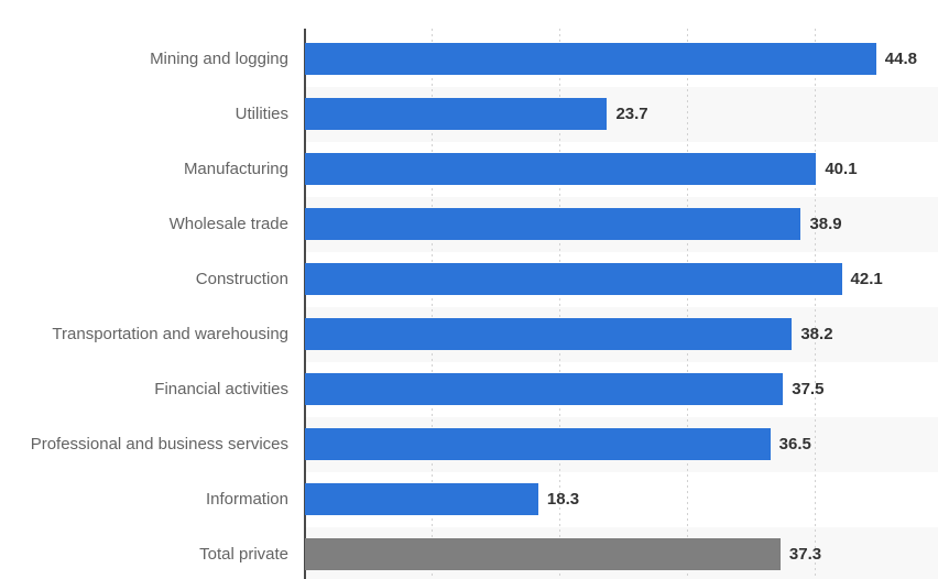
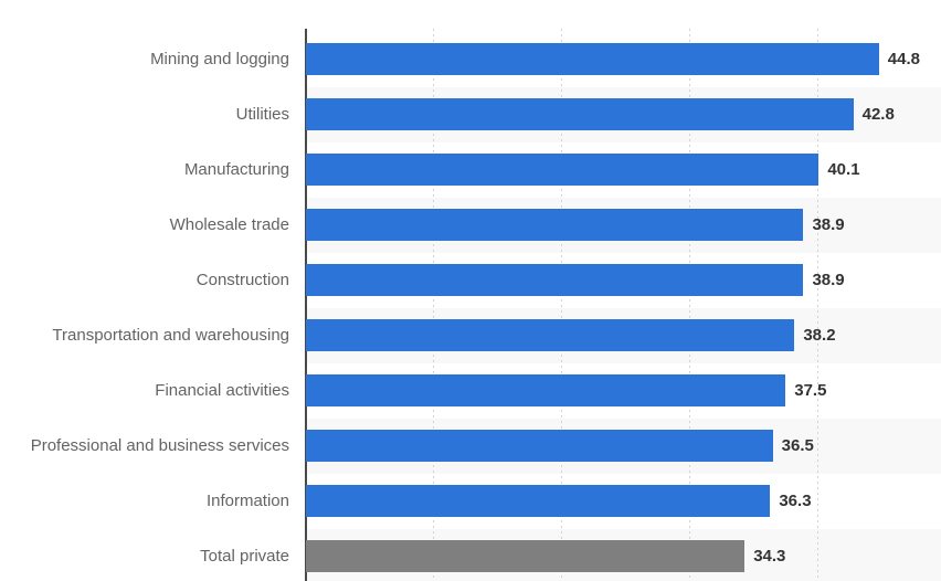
Utilities: 23.7 -> 42.8
Construction: 42.1 -> 38.9
Information: 18.3 -> 36.3
Total private: 37.3 -> 34.3
